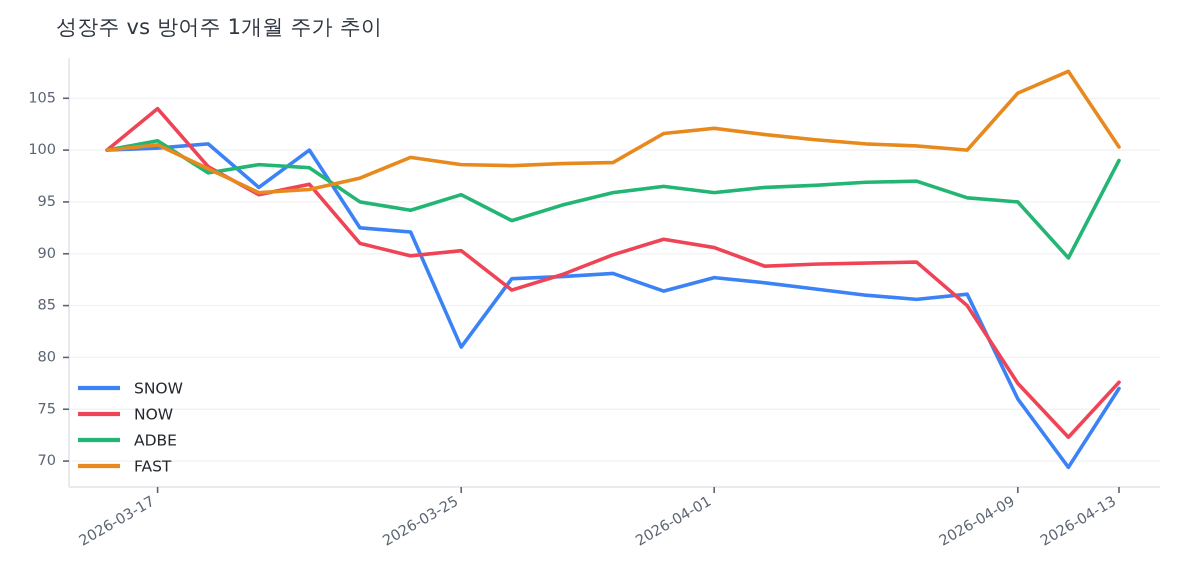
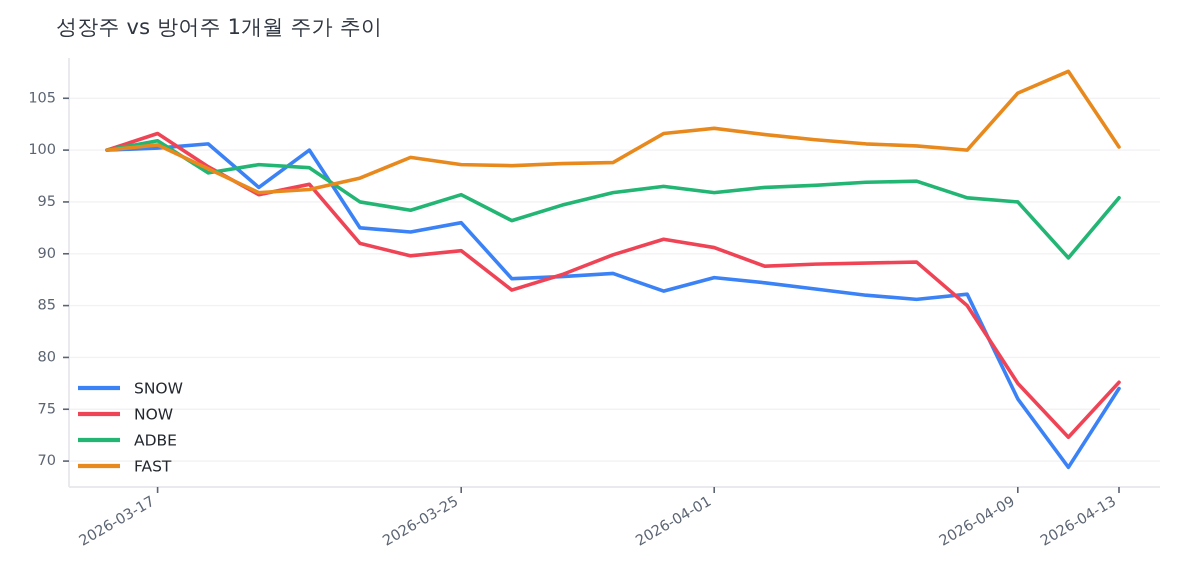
NOW/2026-03-17: 104.0 -> 101.6
SNOW/2026-03-25: 81.0 -> 93.0
ADBE/2026-04-13: 99.0 -> 95.4
